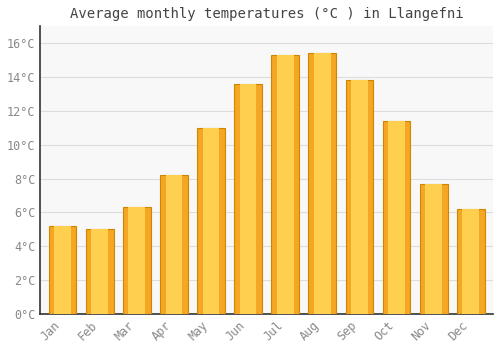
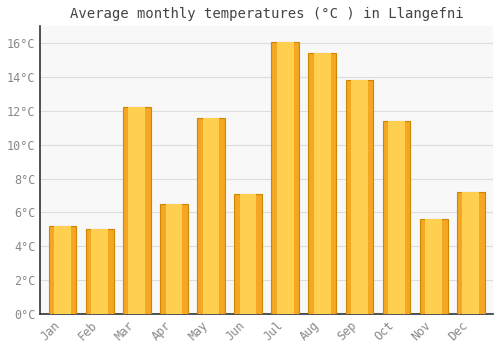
Mar: 6.3°C -> 12.2°C
Apr: 8.2°C -> 6.5°C
May: 11.0°C -> 11.6°C
Jun: 13.6°C -> 7.1°C
Jul: 15.3°C -> 16.1°C
Nov: 7.7°C -> 5.6°C
Dec: 6.2°C -> 7.2°C
